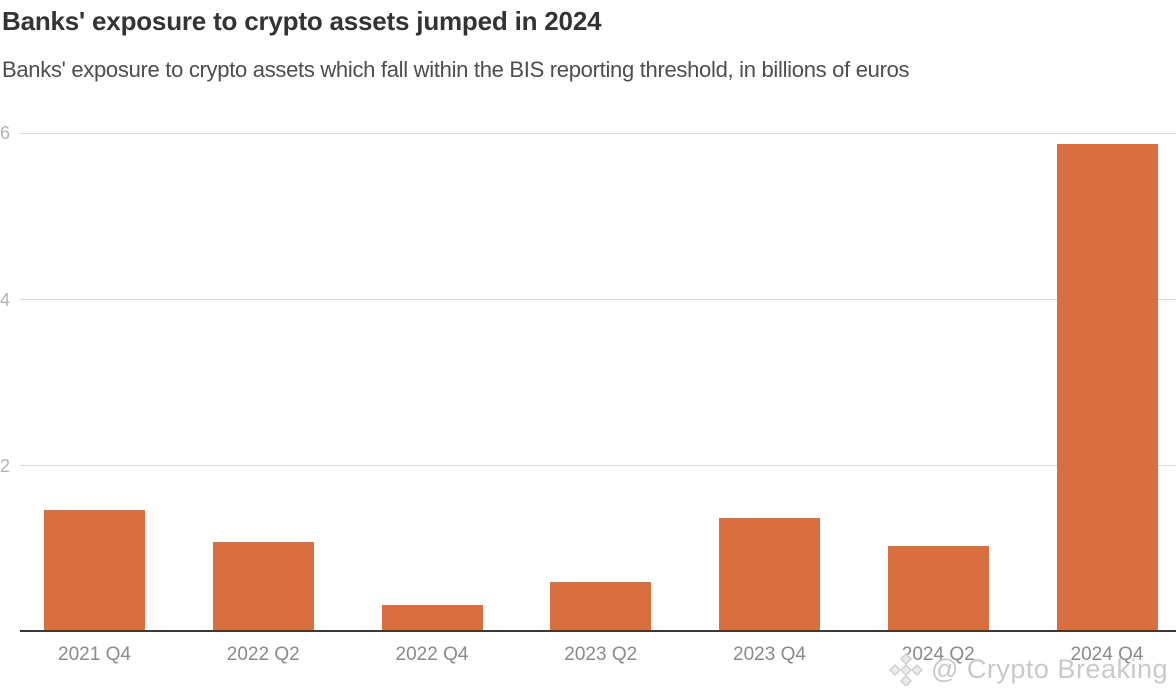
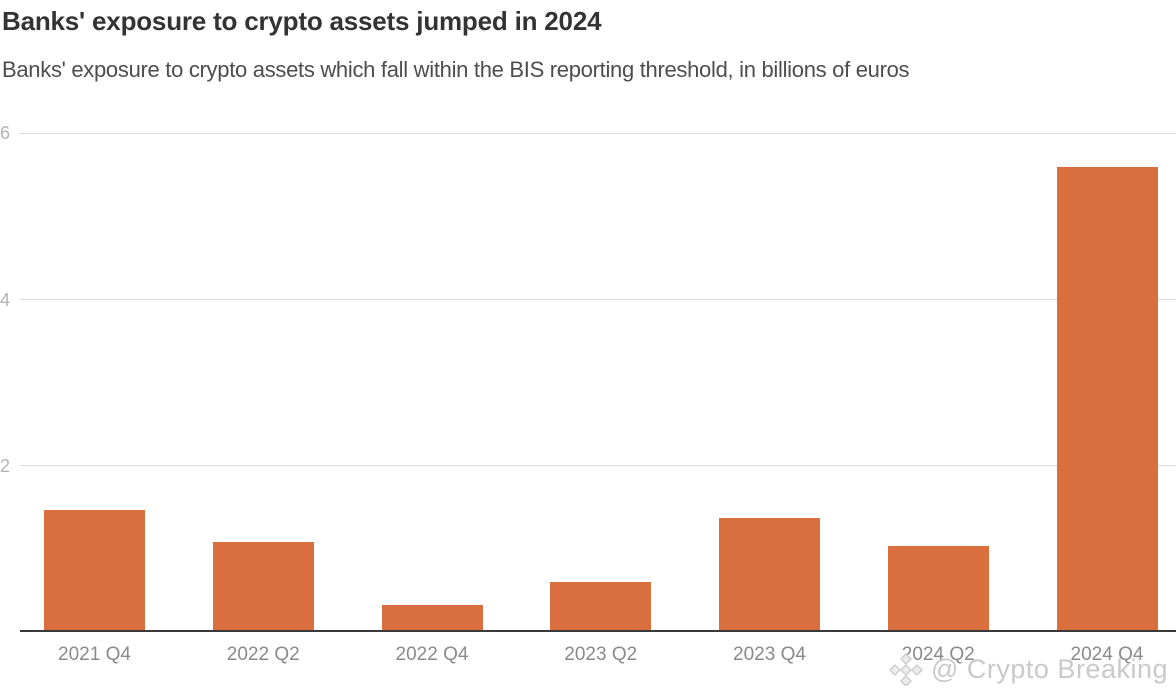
2024 Q4: 5.9 -> 5.6
